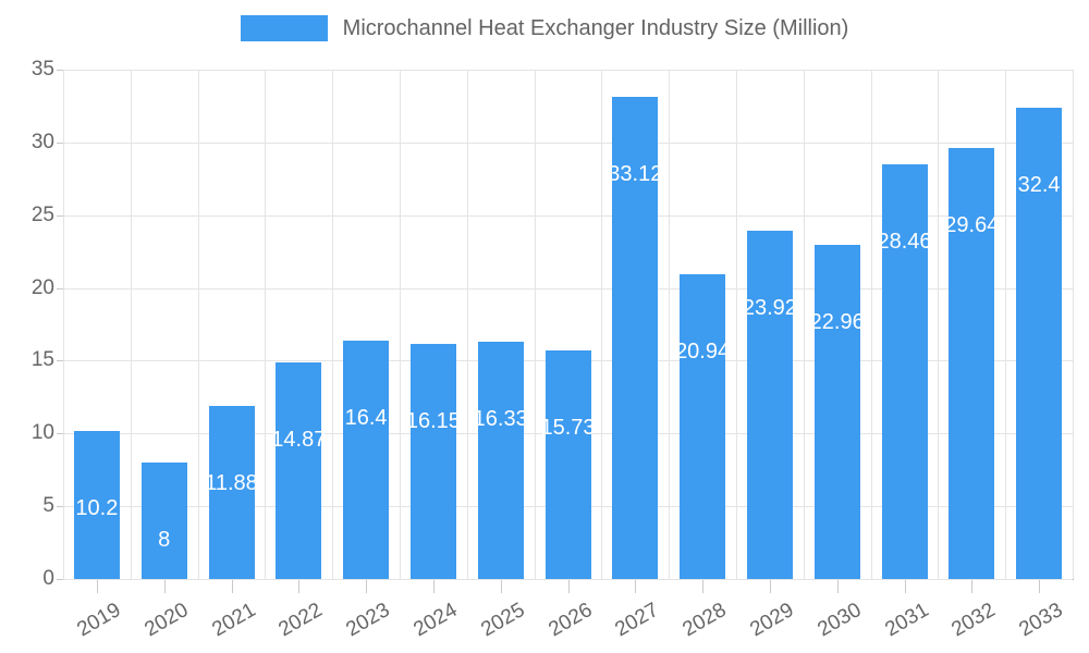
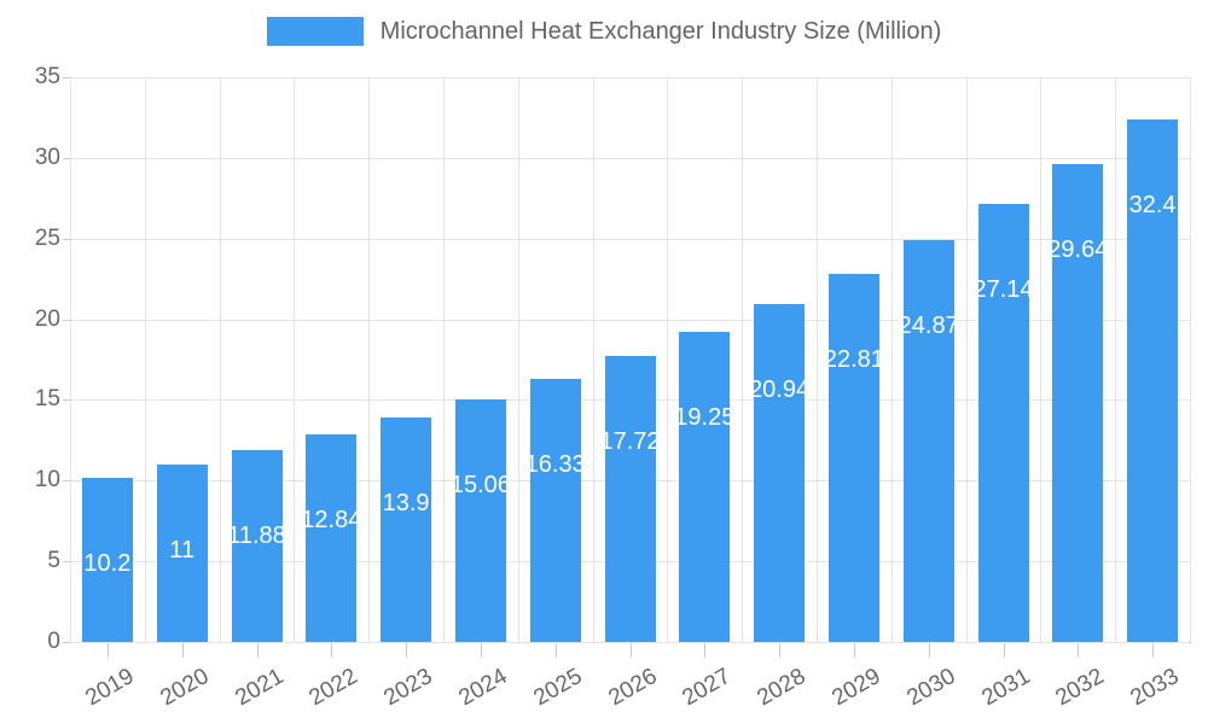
2020: 8 -> 11
2022: 14.87 -> 12.84
2023: 16.4 -> 13.9
2024: 16.15 -> 15.06
2026: 15.73 -> 17.72
2027: 33.12 -> 19.25
2029: 23.92 -> 22.81
2030: 22.96 -> 24.87
2031: 28.46 -> 27.14
